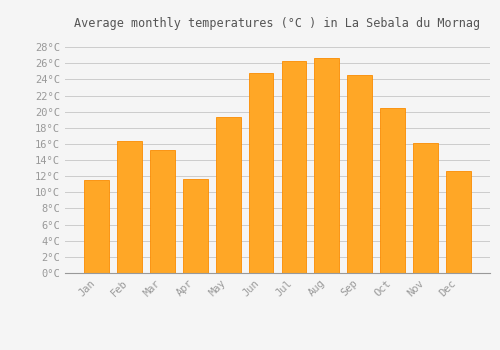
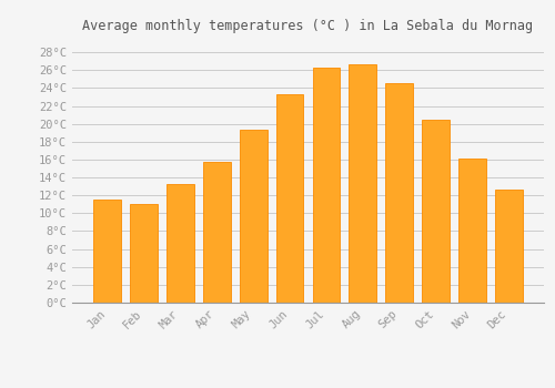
Feb: 16.4°C -> 11.0°C
Mar: 15.2°C -> 13.3°C
Apr: 11.6°C -> 15.7°C
Jun: 24.8°C -> 23.3°C
